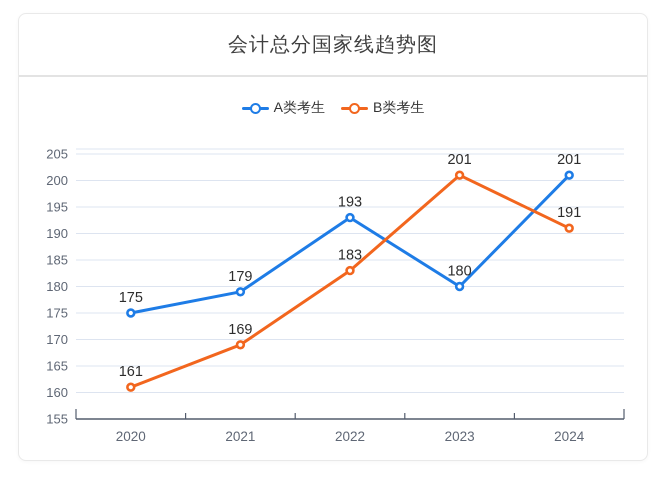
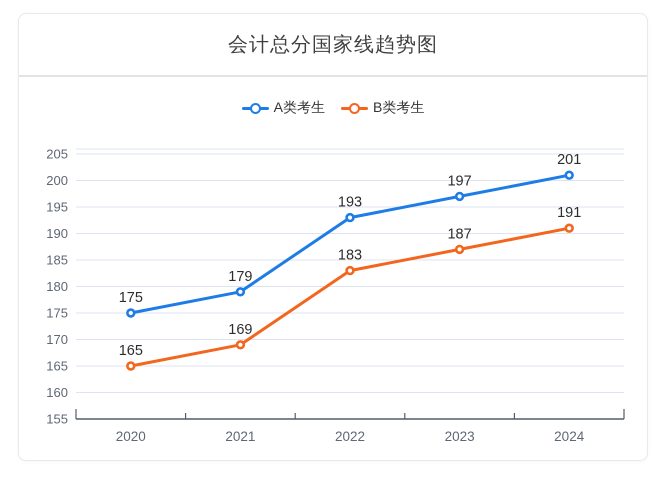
B类考生/2020: 161 -> 165
A类考生/2023: 180 -> 197
B类考生/2023: 201 -> 187
